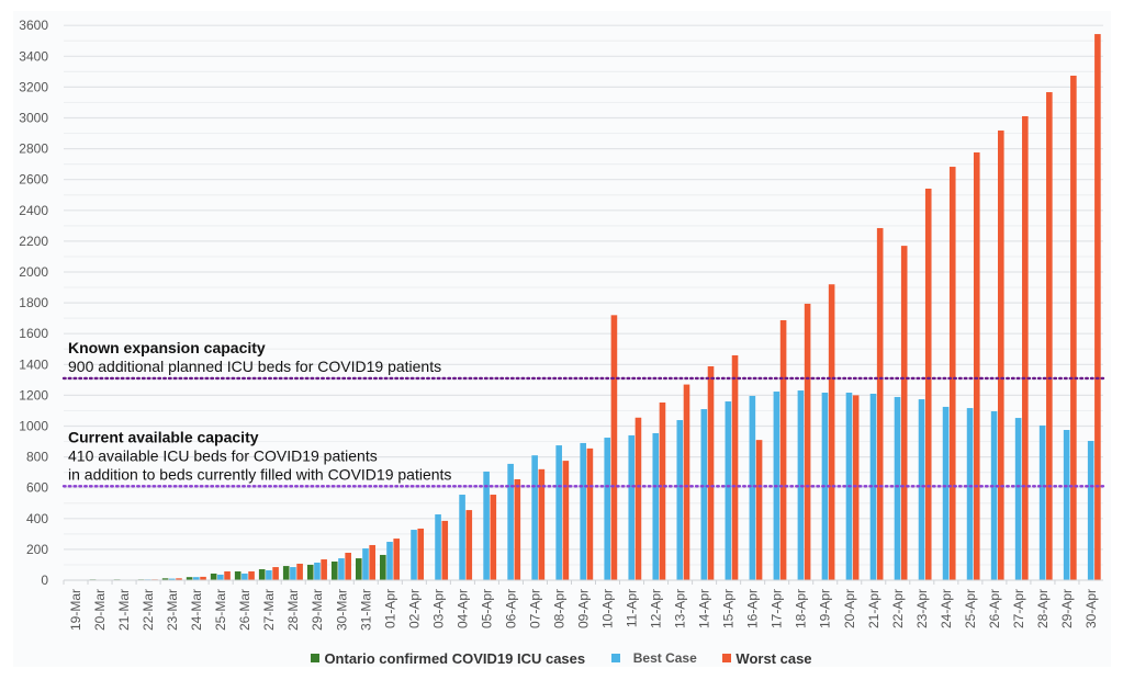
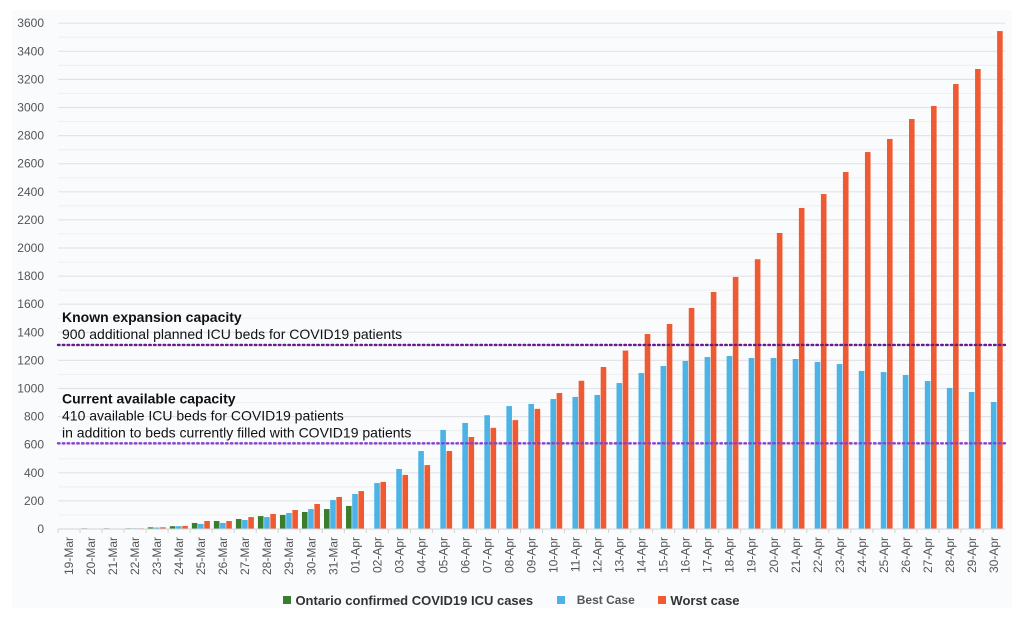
Worst case/10-Apr: 1720 -> 970
Worst case/16-Apr: 910 -> 1570
Worst case/20-Apr: 1200 -> 2110
Worst case/22-Apr: 2170 -> 2380
